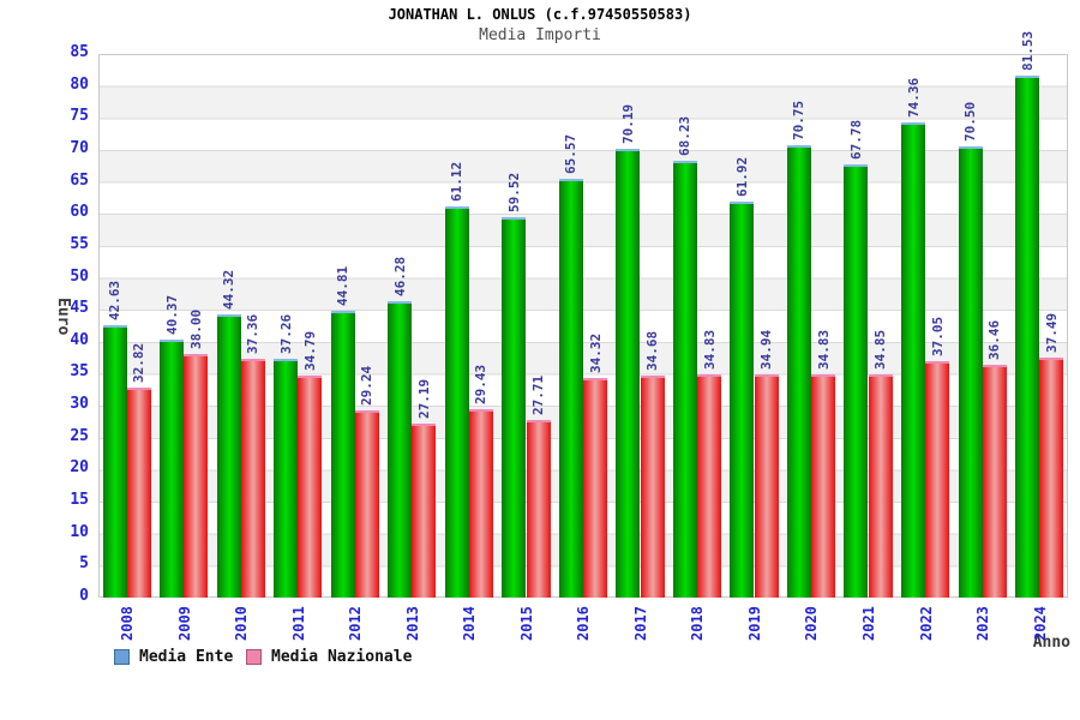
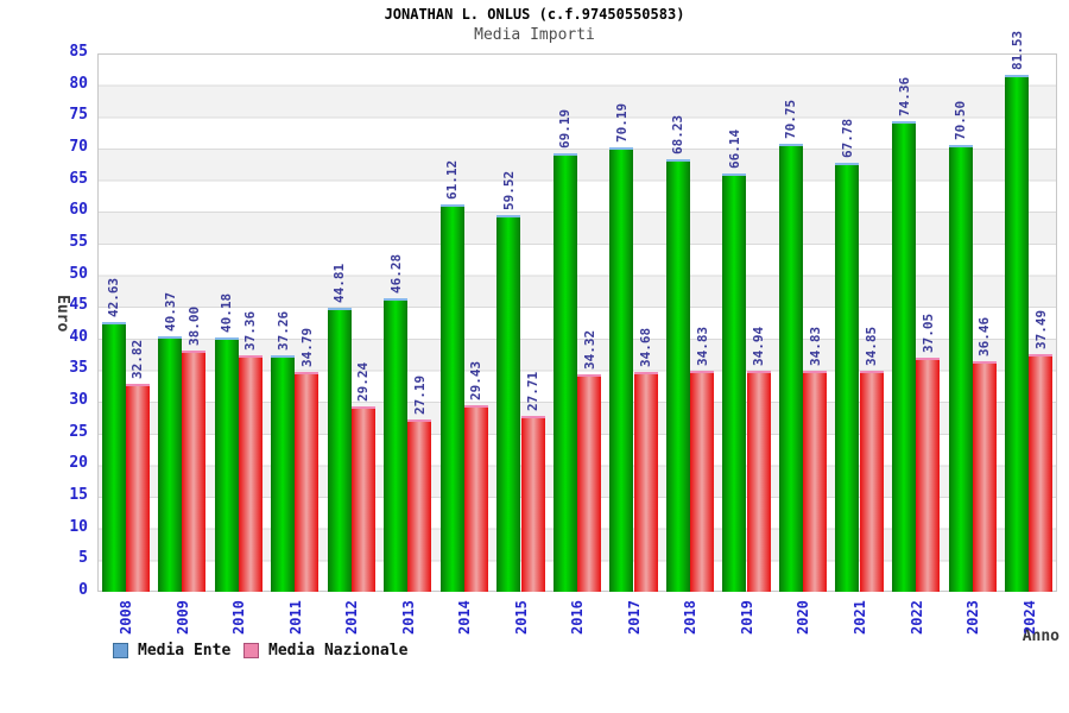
Media Ente/2010: 44.32 -> 40.18
Media Ente/2016: 65.57 -> 69.19
Media Ente/2019: 61.92 -> 66.14
